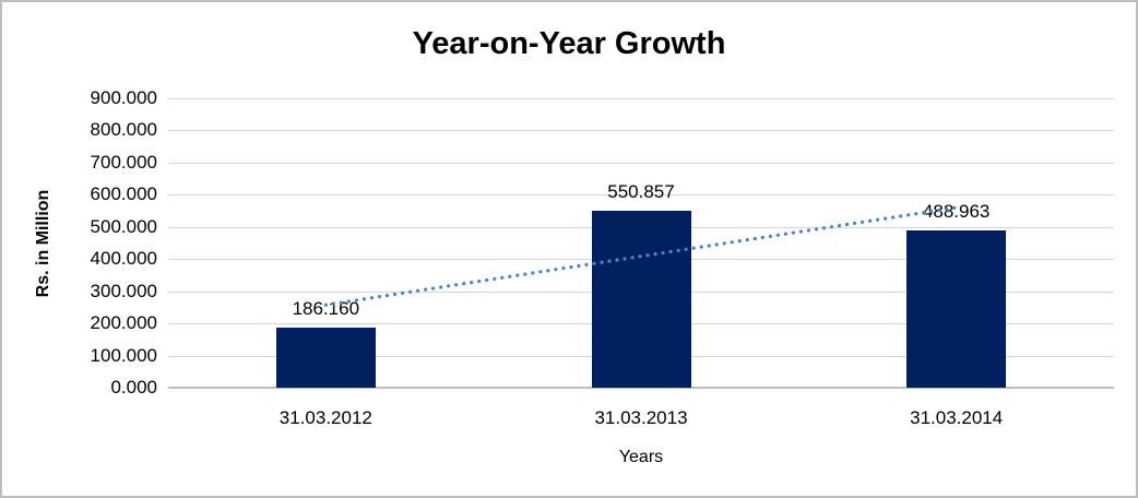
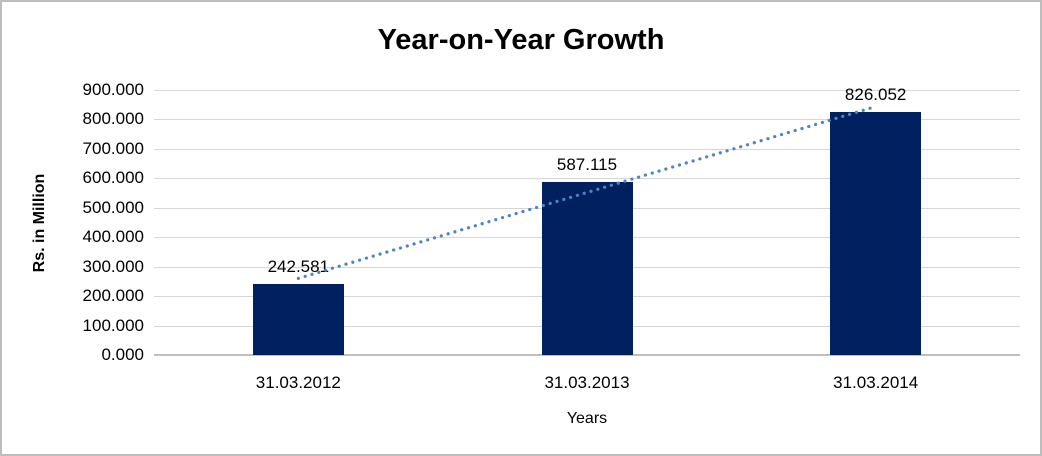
31.03.2012: 186.160 -> 242.581
31.03.2013: 550.857 -> 587.115
31.03.2014: 488.963 -> 826.052
